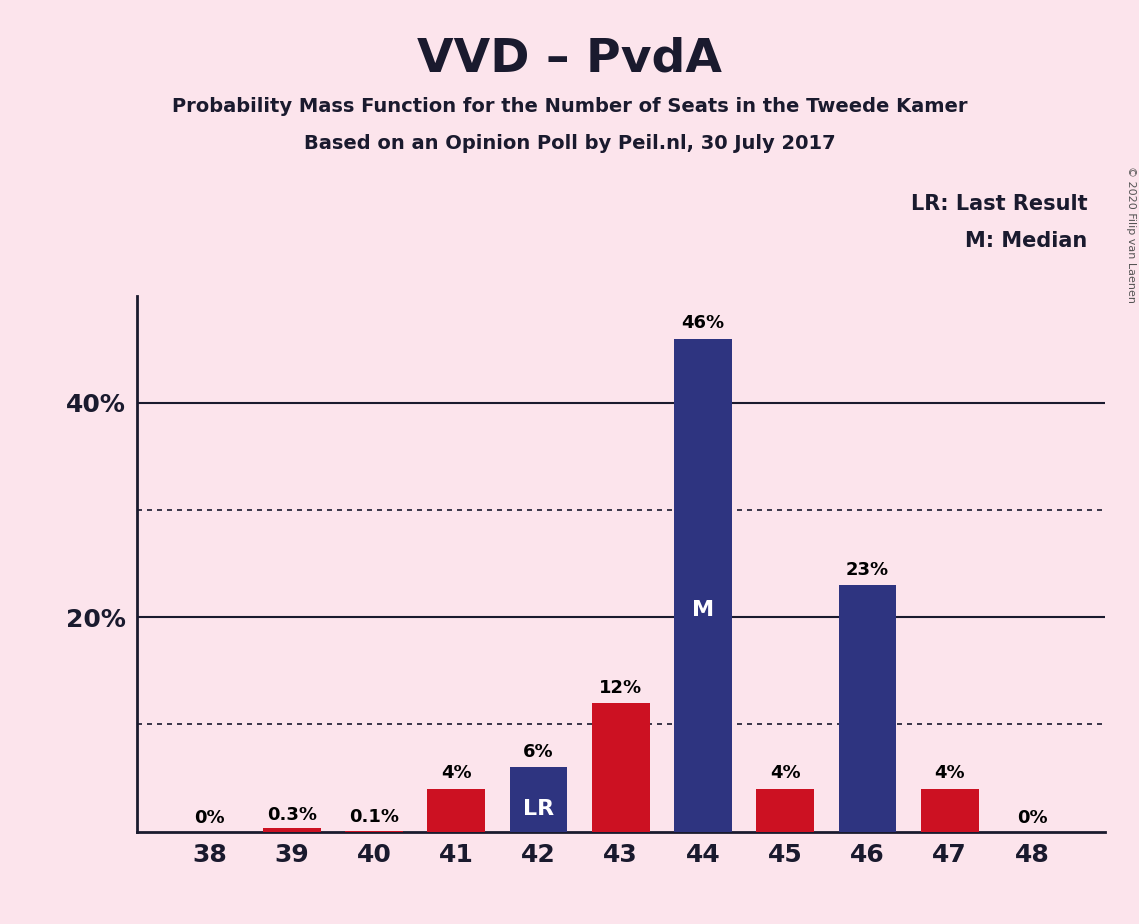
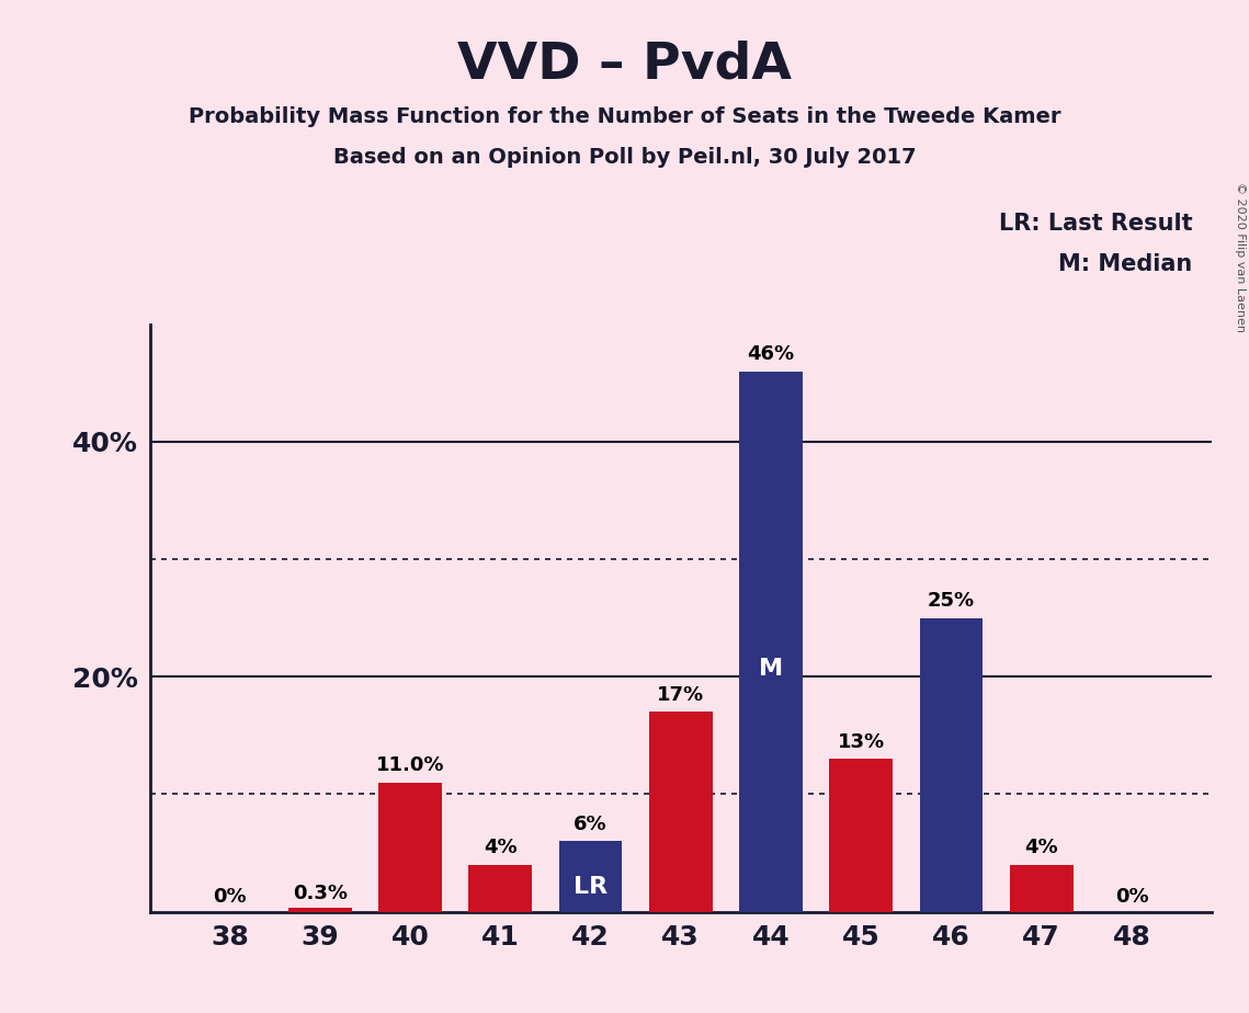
40: 0.1% -> 11.0%
43: 12% -> 17%
45: 4% -> 13%
46: 23% -> 25%
